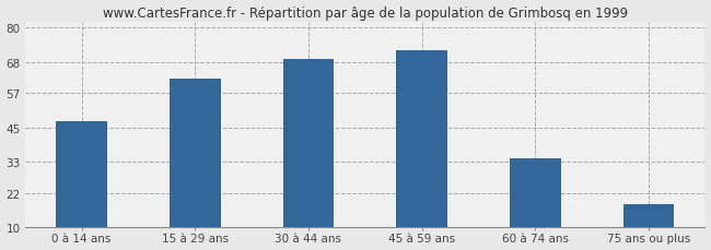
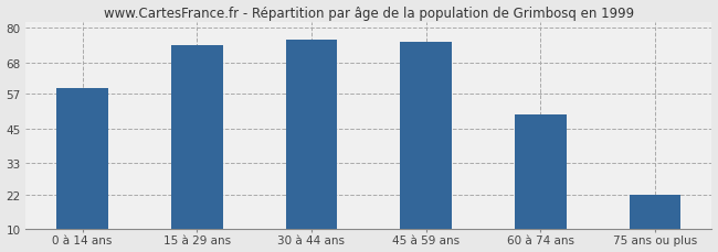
0 à 14 ans: 47 -> 59
15 à 29 ans: 62 -> 74
30 à 44 ans: 69 -> 76
45 à 59 ans: 72 -> 75
60 à 74 ans: 34 -> 50
75 ans ou plus: 18 -> 22
